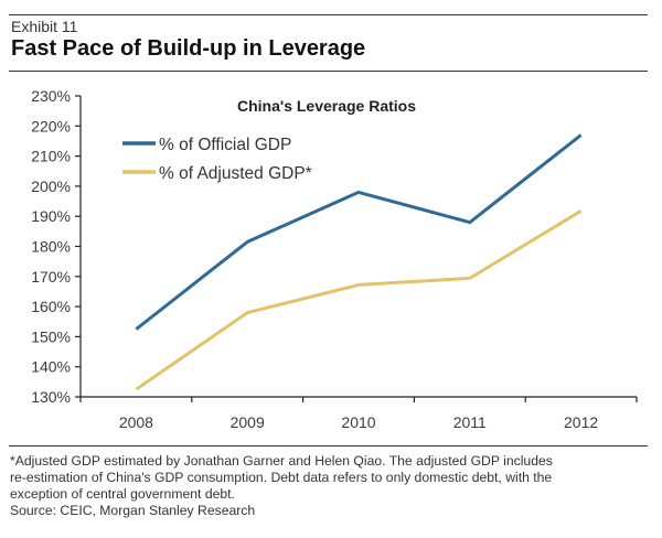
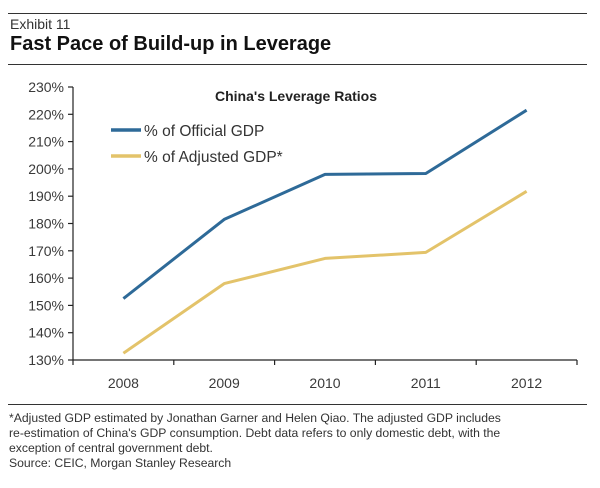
% of Official GDP/2011: 188% -> 198%
% of Official GDP/2012: 217% -> 222%
